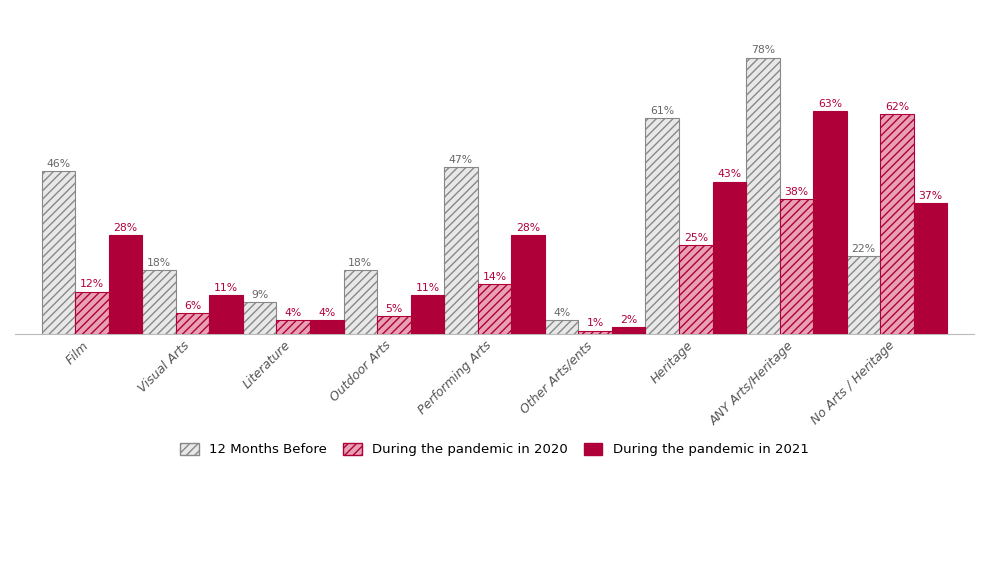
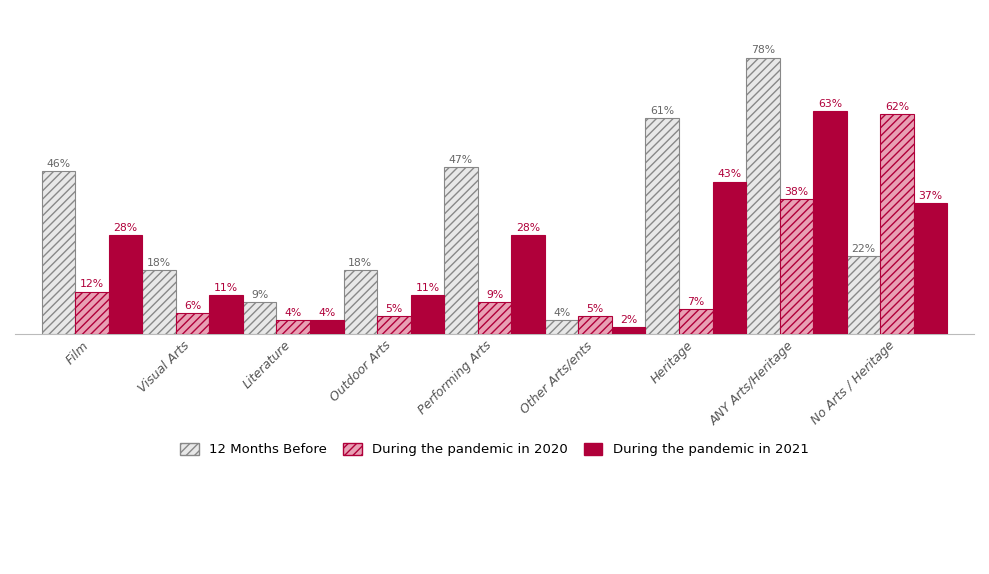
During the pandemic in 2020/Performing Arts: 14% -> 9%
During the pandemic in 2020/Other Arts/ents: 1% -> 5%
During the pandemic in 2020/Heritage: 25% -> 7%
